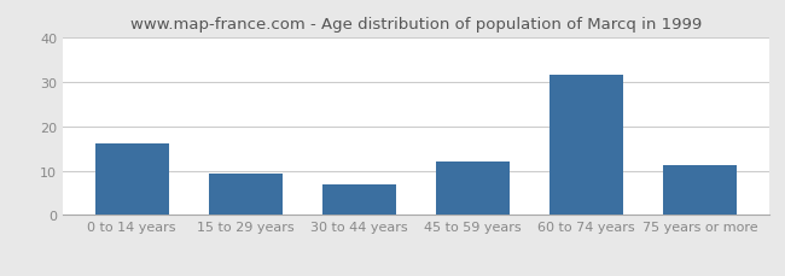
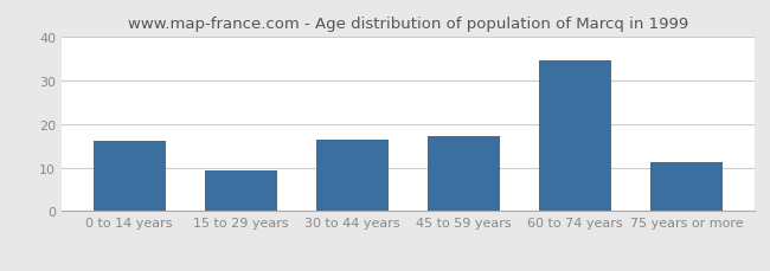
30 to 44 years: 7.0 -> 16.3
45 to 59 years: 12.0 -> 17.3
60 to 74 years: 31.5 -> 34.5
